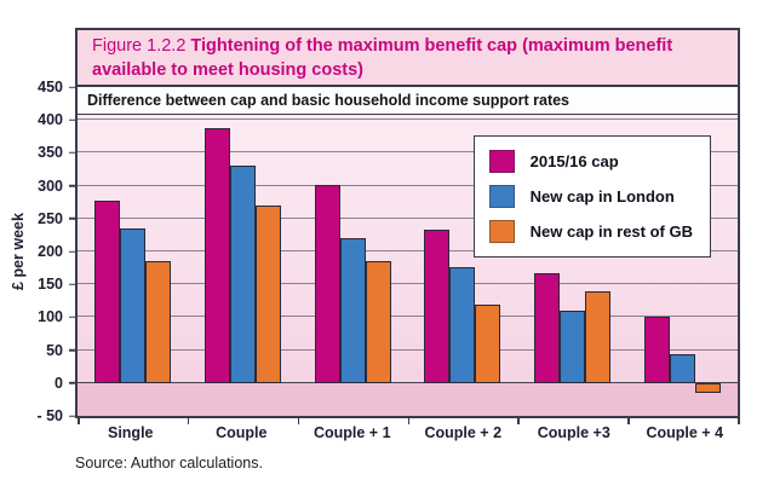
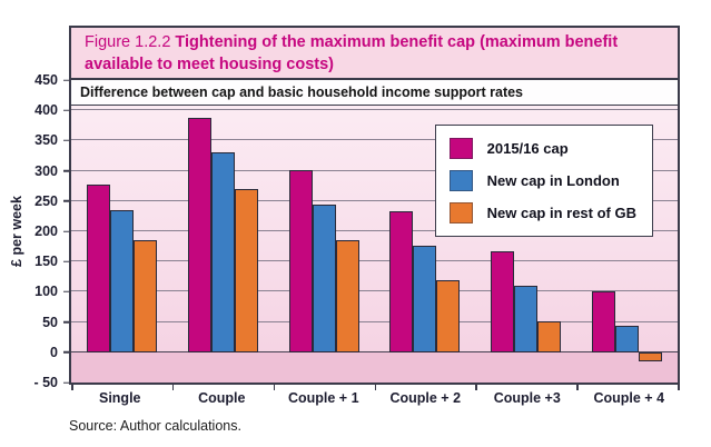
New cap in London/Couple + 1: 220 -> 240
New cap in rest of GB/Couple +3: 140 -> 50
